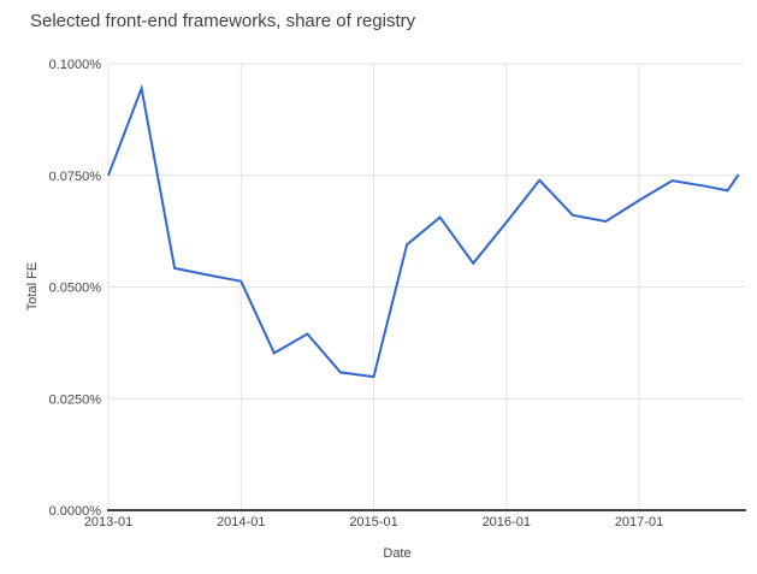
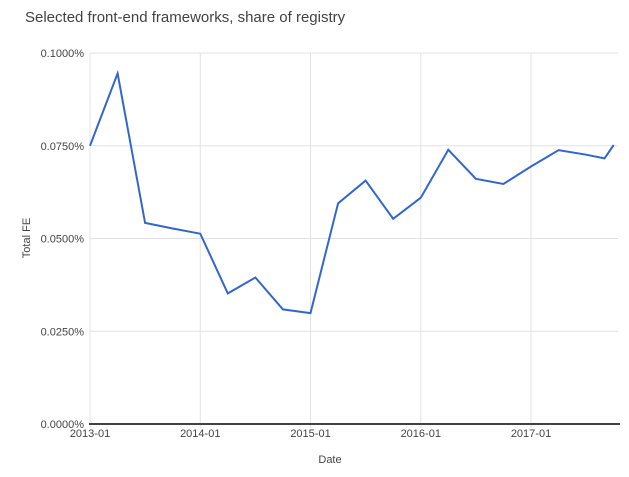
2016-01: 0.065% -> 0.061%
